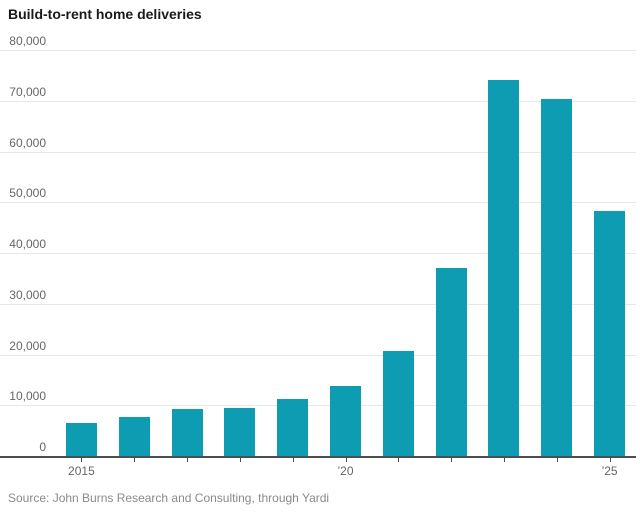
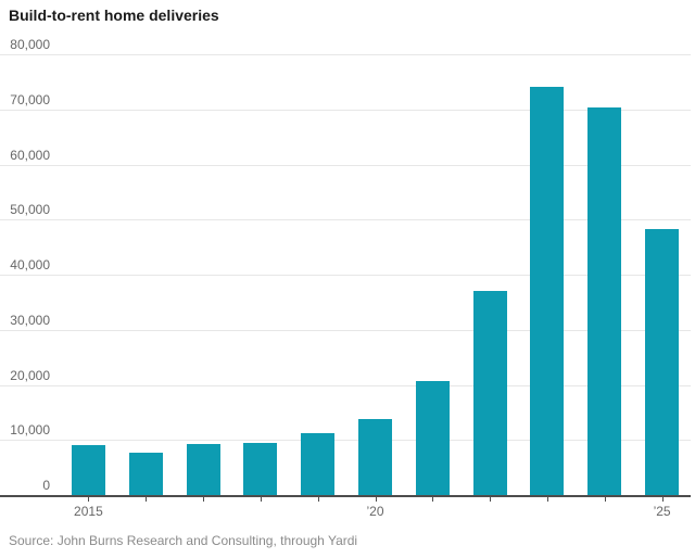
2015: 6000 -> 9000
